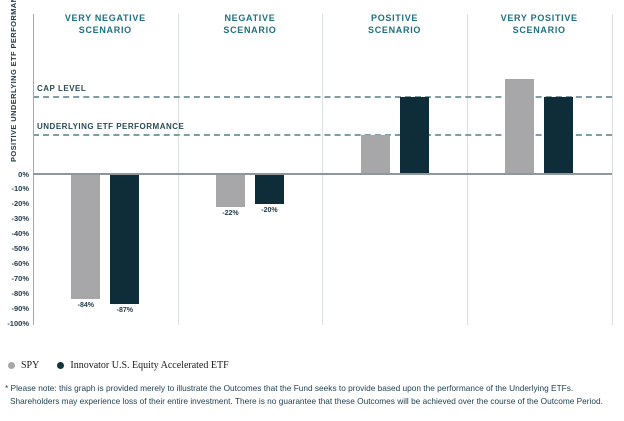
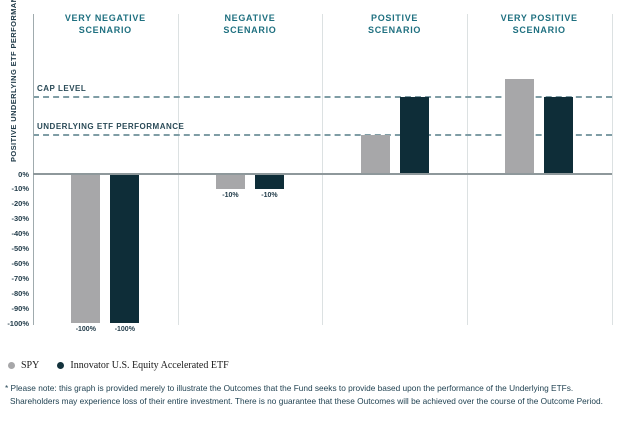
SPY/VERY NEGATIVE SCENARIO: -84% -> -100%
Innovator U.S. Equity Accelerated ETF/VERY NEGATIVE SCENARIO: -87% -> -100%
SPY/NEGATIVE SCENARIO: -22% -> -10%
Innovator U.S. Equity Accelerated ETF/NEGATIVE SCENARIO: -20% -> -10%
